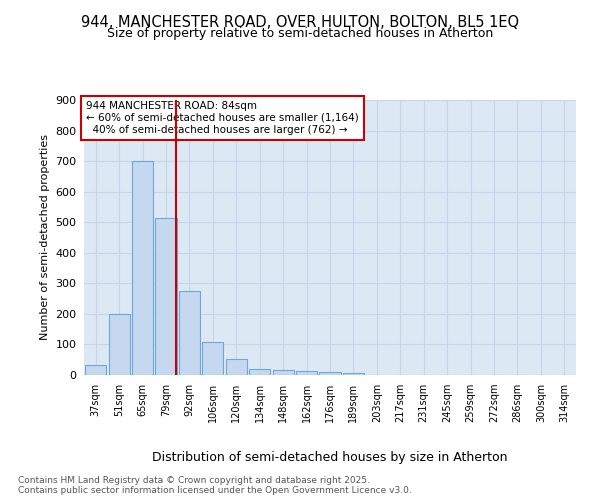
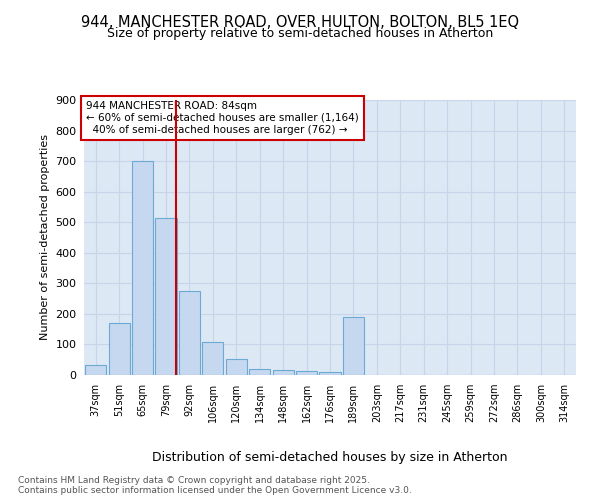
51sqm: 200 -> 170
189sqm: 8 -> 190
